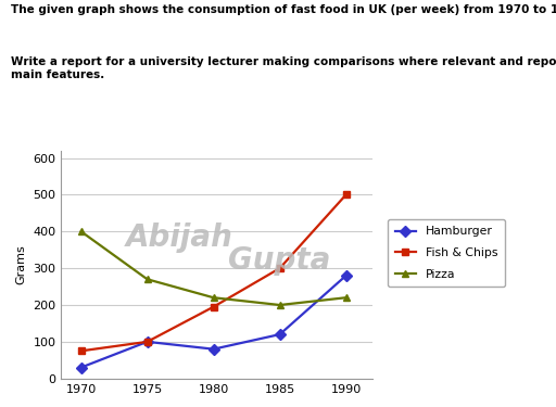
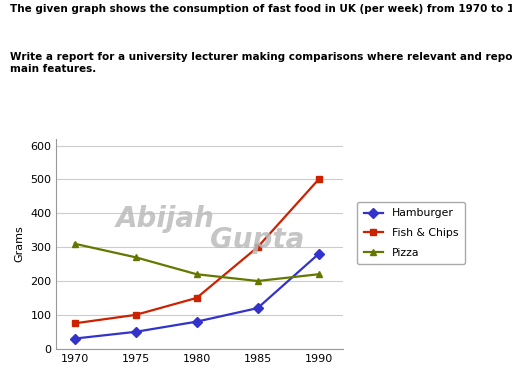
Pizza/1970: 400 -> 310
Hamburger/1975: 100 -> 50
Fish & Chips/1980: 195 -> 150
